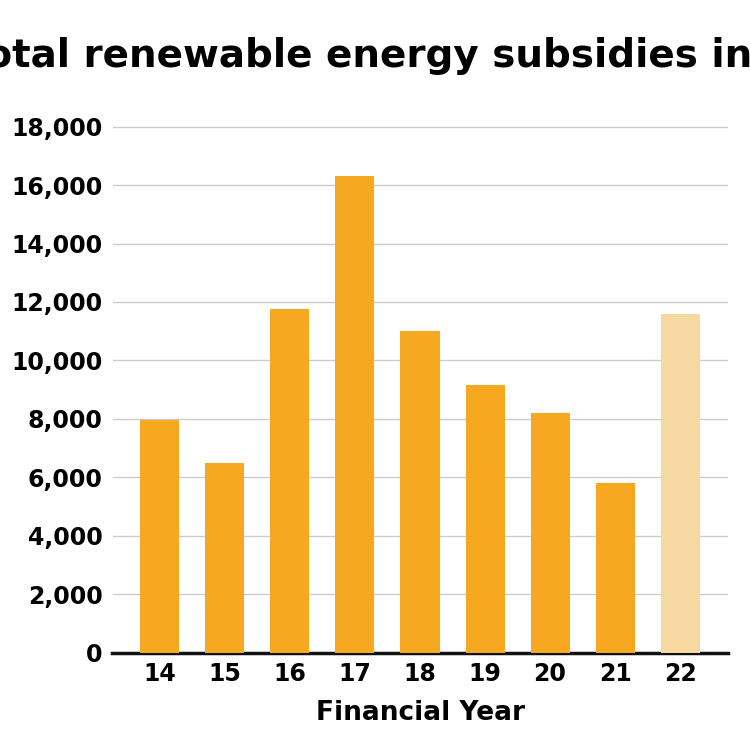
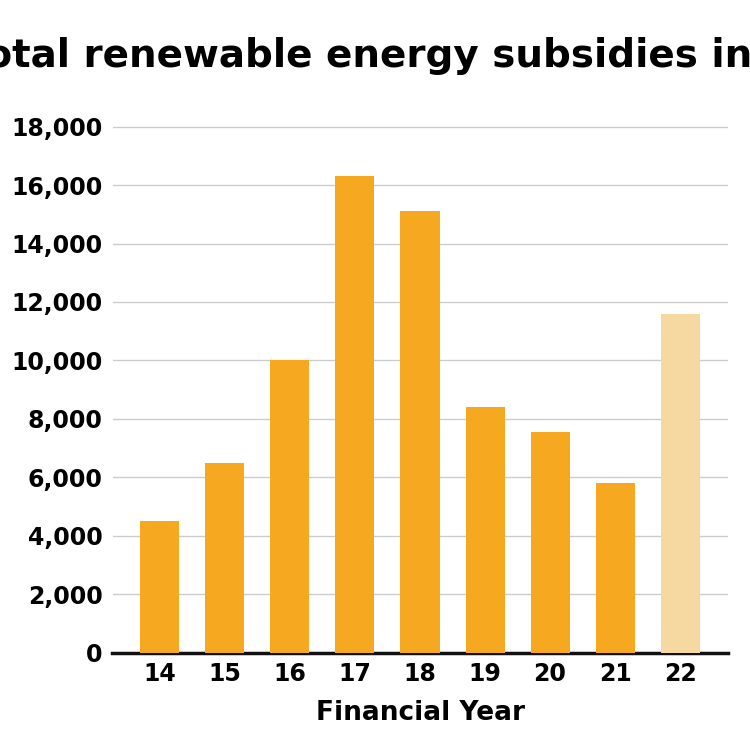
14: 7,950 -> 4,500
16: 11,750 -> 10,000
18: 11,000 -> 15,100
19: 9,150 -> 8,400
20: 8,200 -> 7,550
